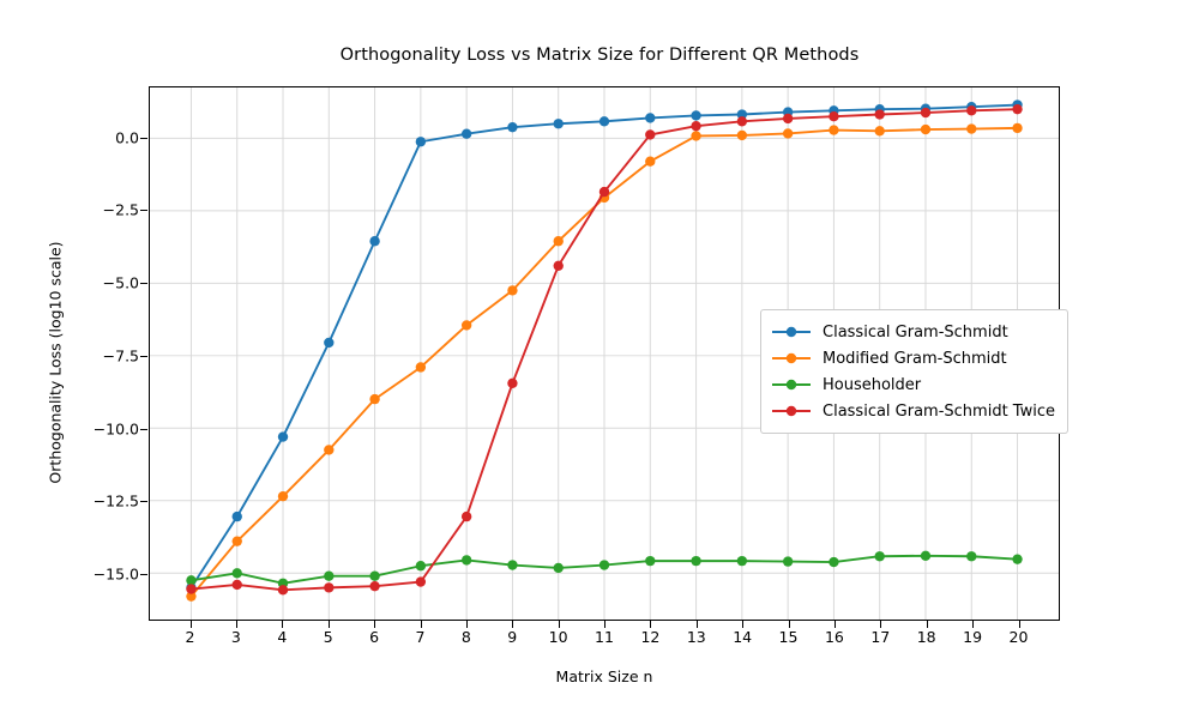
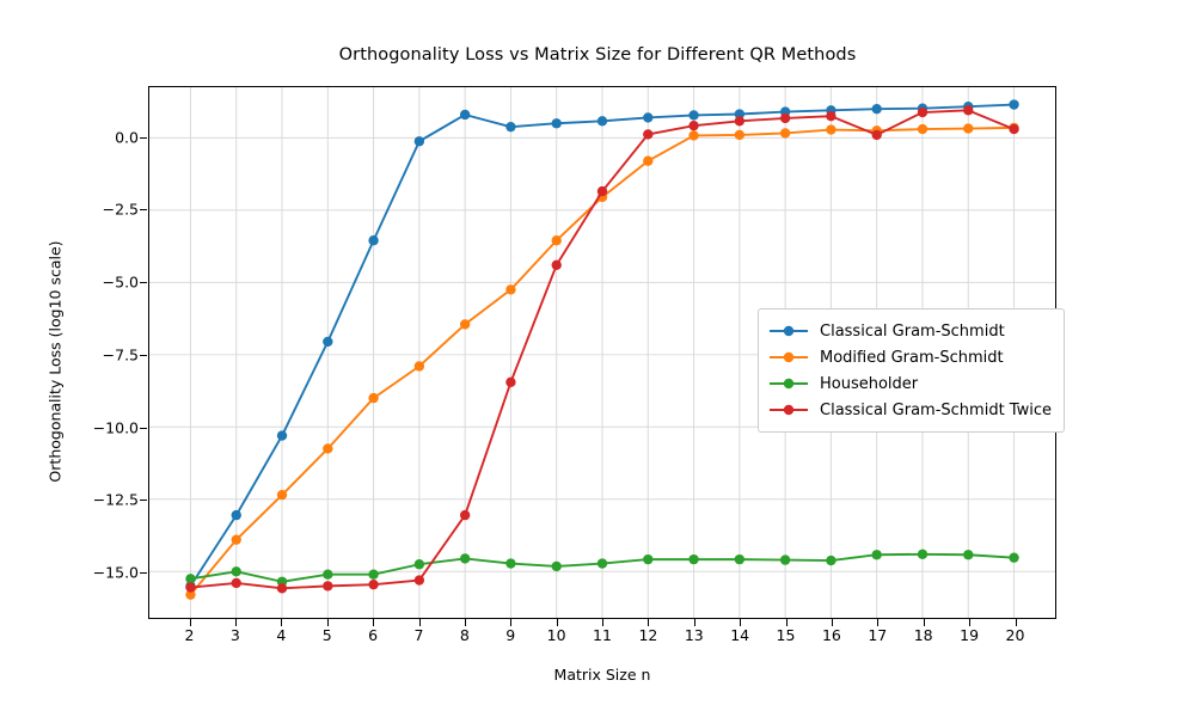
Classical Gram-Schmidt/8: 0.1 -> 0.8
Classical Gram-Schmidt Twice/17: 0.8 -> 0.1
Classical Gram-Schmidt Twice/20: 1.0 -> 0.3
